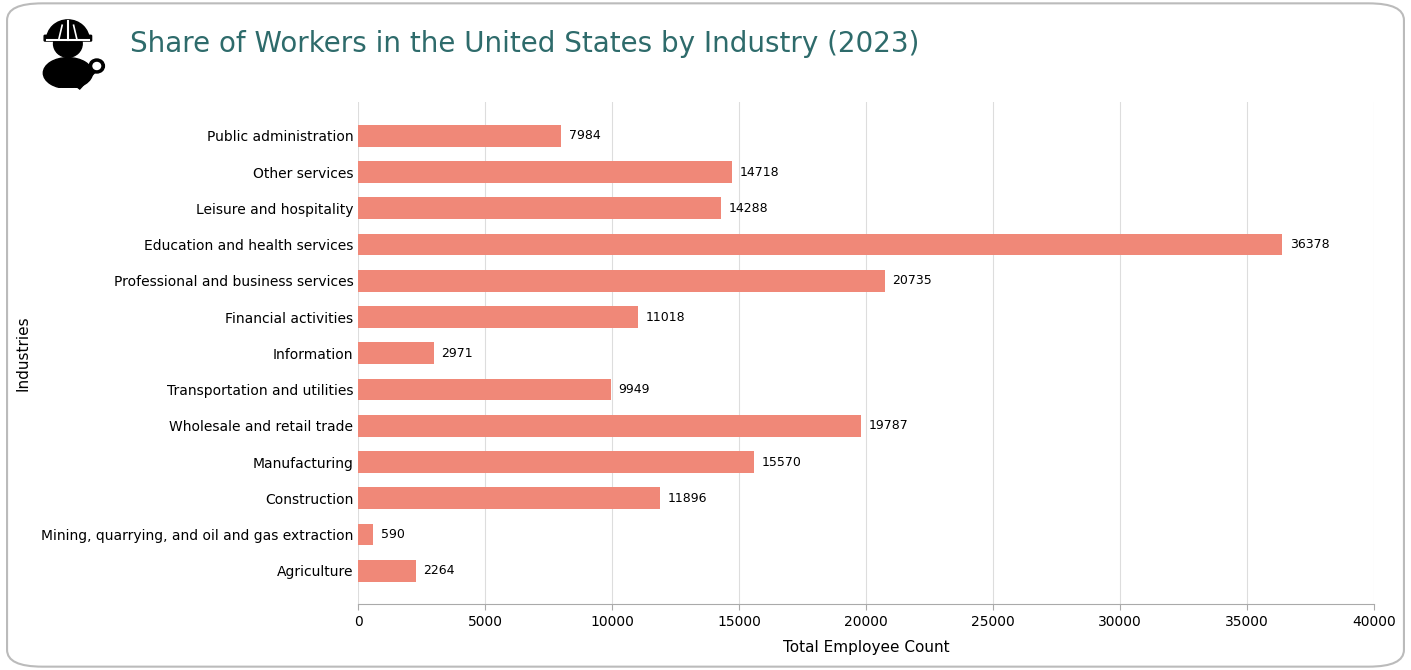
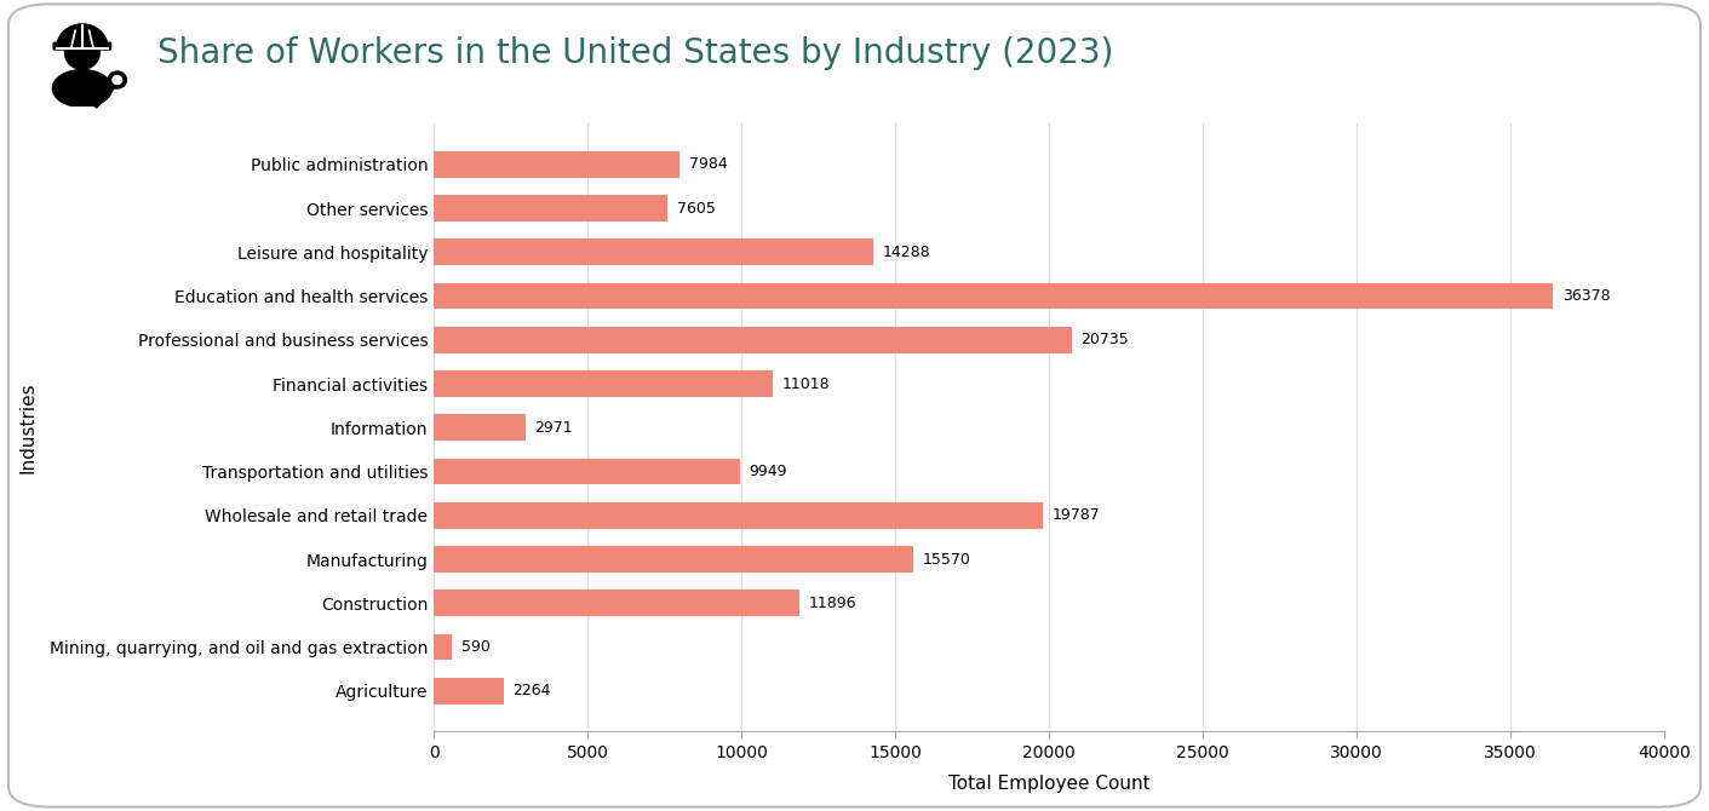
Other services: 14718 -> 7605
